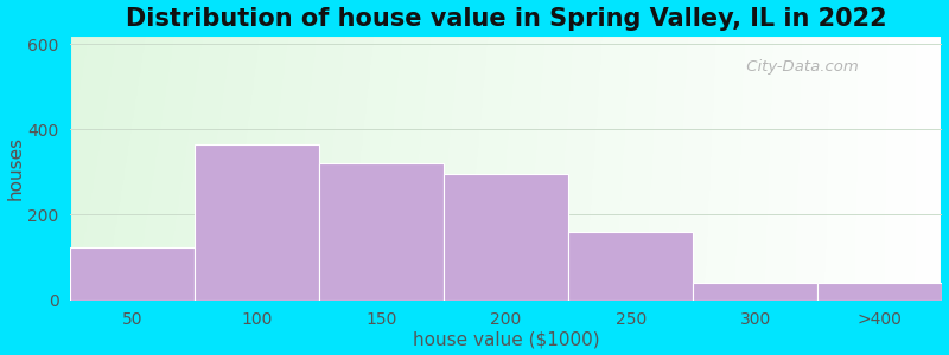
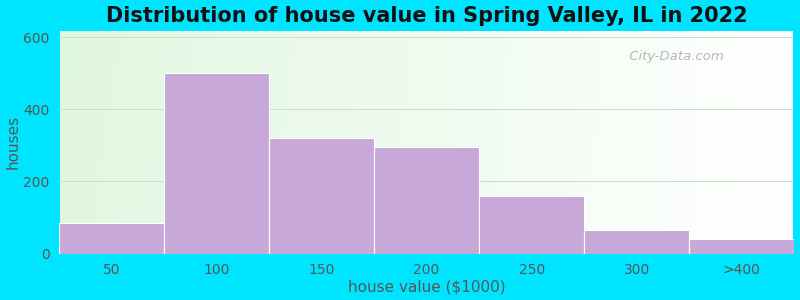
50: 125 -> 85
100: 365 -> 500
300: 40 -> 65
